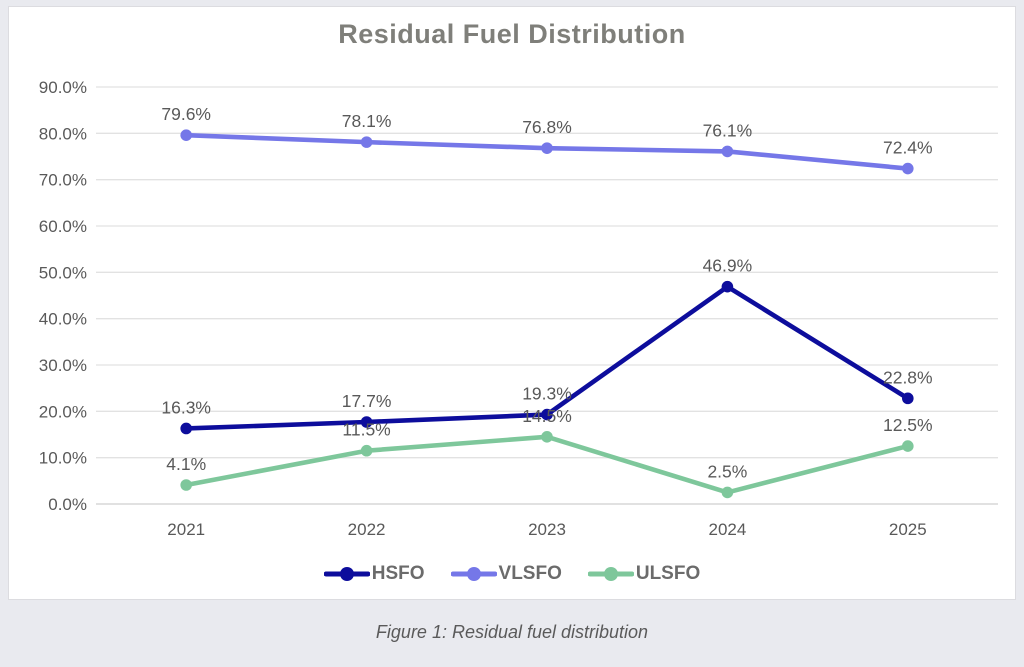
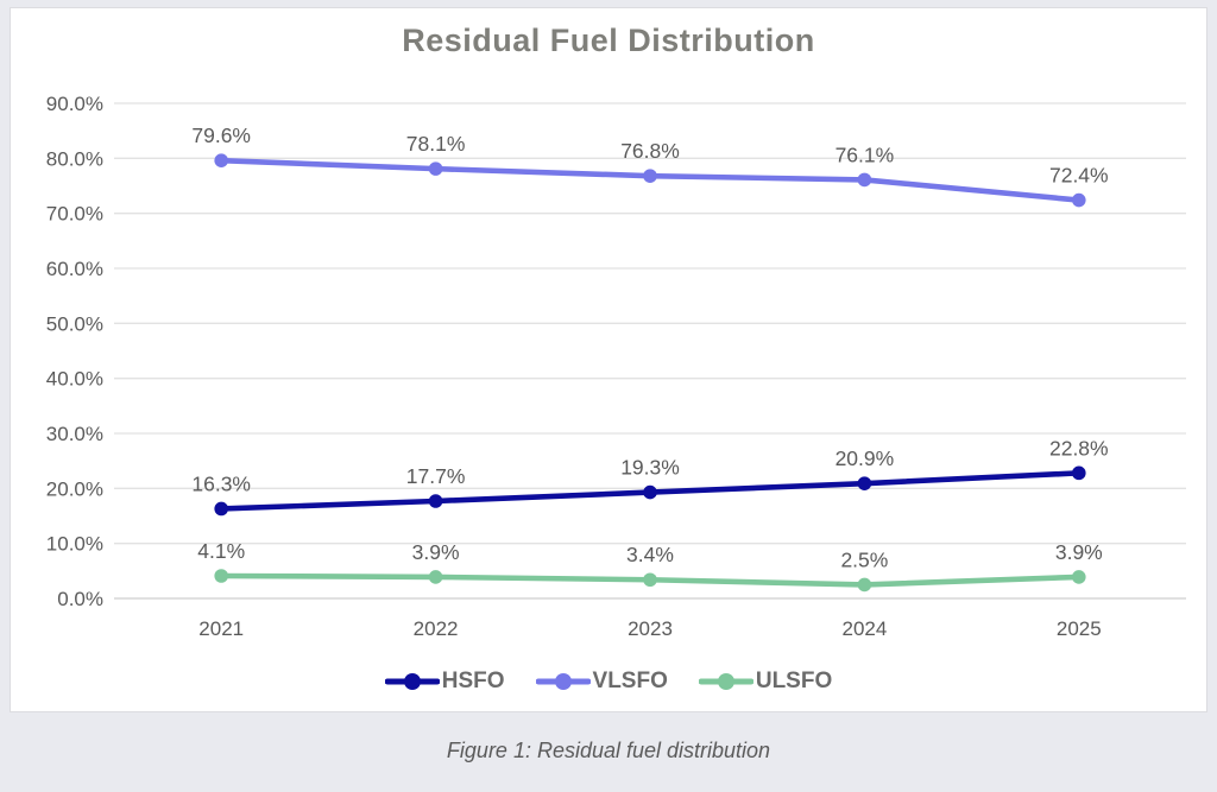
ULSFO/2022: 11.5% -> 3.9%
ULSFO/2023: 14.5% -> 3.4%
HSFO/2024: 46.9% -> 20.9%
ULSFO/2025: 12.5% -> 3.9%
